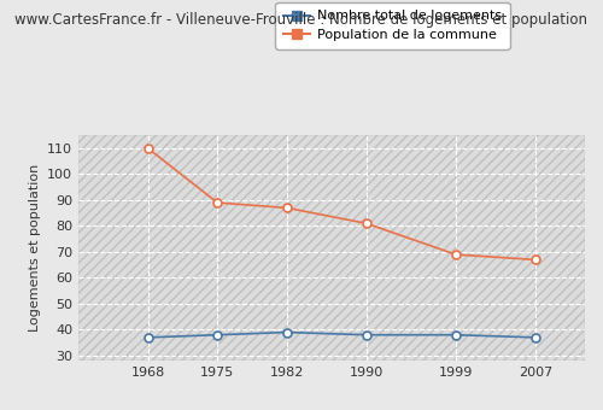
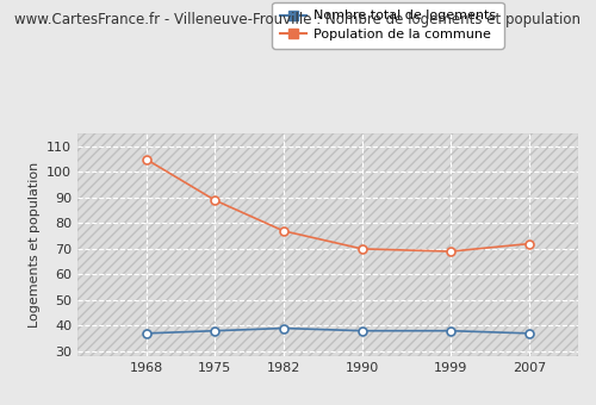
Population de la commune/1968: 110 -> 105
Population de la commune/1982: 87 -> 77
Population de la commune/1990: 81 -> 70
Population de la commune/2007: 67 -> 72
